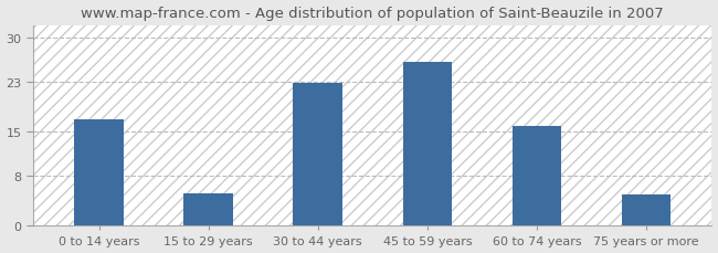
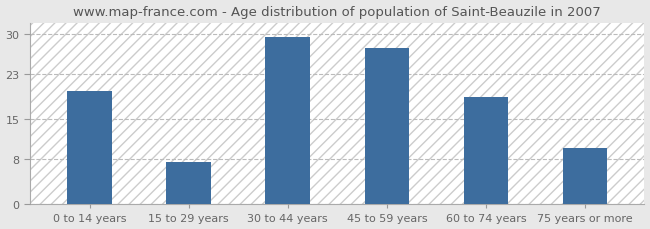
0 to 14 years: 17.0 -> 20.0
15 to 29 years: 5.2 -> 7.5
30 to 44 years: 22.8 -> 29.5
45 to 59 years: 26.2 -> 27.5
60 to 74 years: 16.0 -> 19.0
75 years or more: 5.0 -> 10.0
